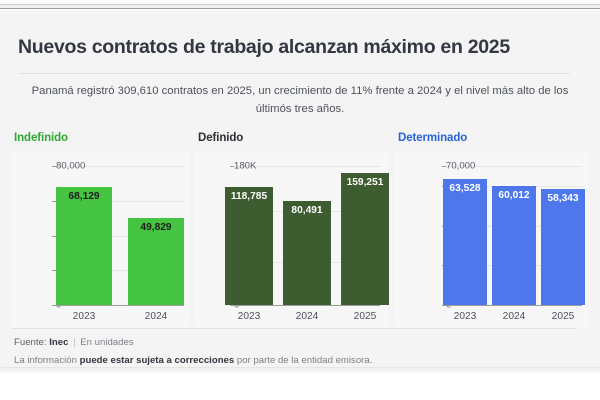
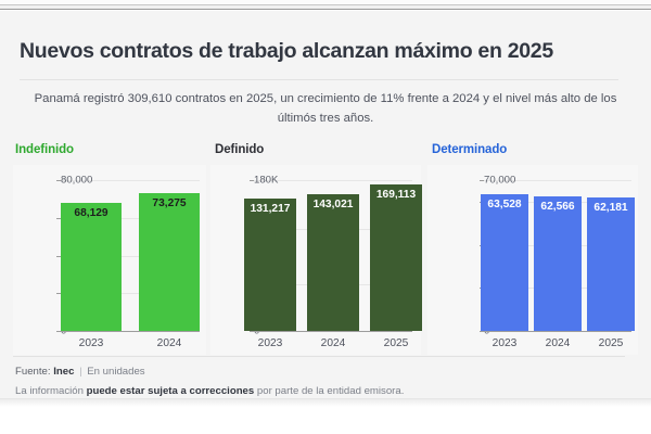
Indefinido/2024: 49,829 -> 73,275
Definido/2023: 118,785 -> 131,217
Definido/2024: 80,491 -> 143,021
Definido/2025: 159,251 -> 169,113
Determinado/2024: 60,012 -> 62,566
Determinado/2025: 58,343 -> 62,181
